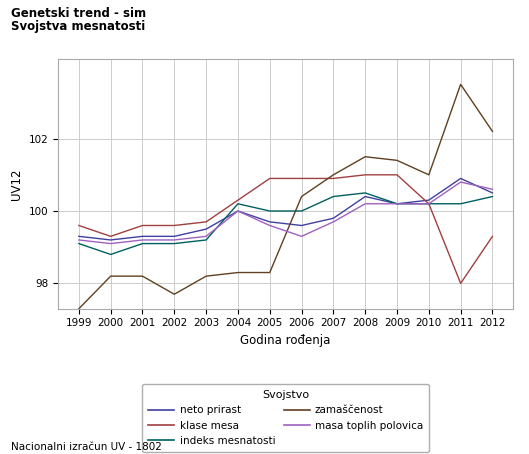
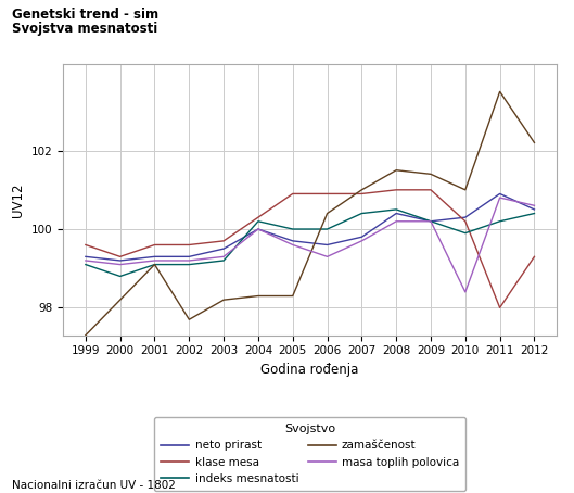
zamaščenost/2001: 98.2 -> 99.1
indeks mesnatosti/2010: 100.2 -> 99.9
masa toplih polovica/2010: 100.2 -> 98.4
